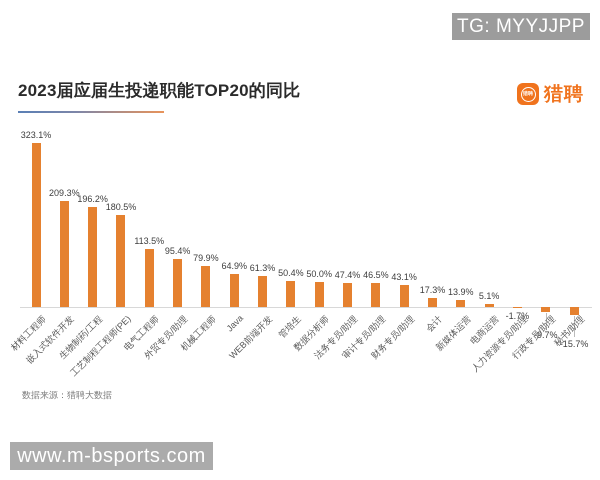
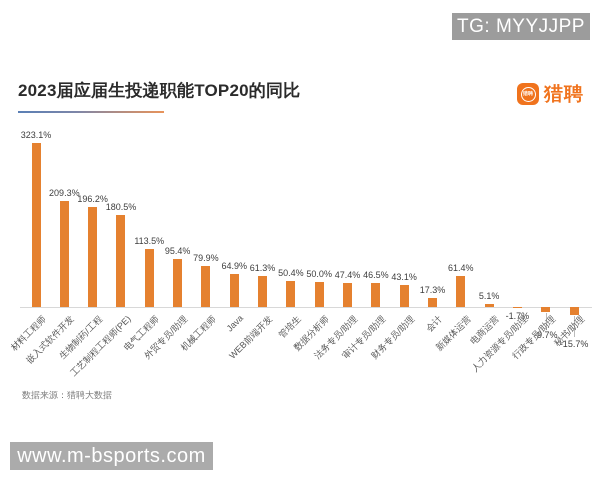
新媒体运营: 13.9% -> 61.4%
